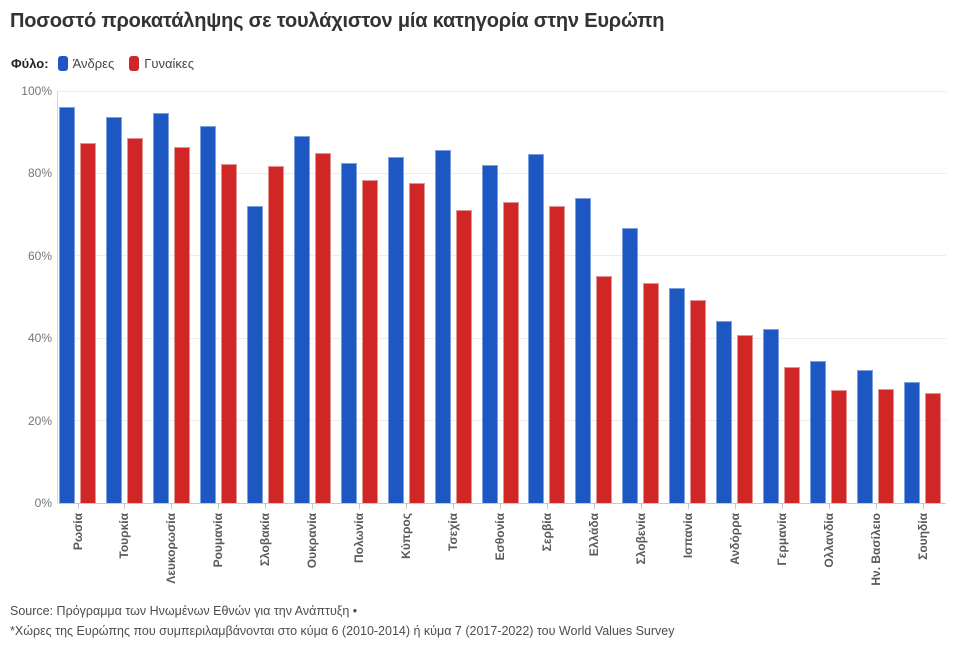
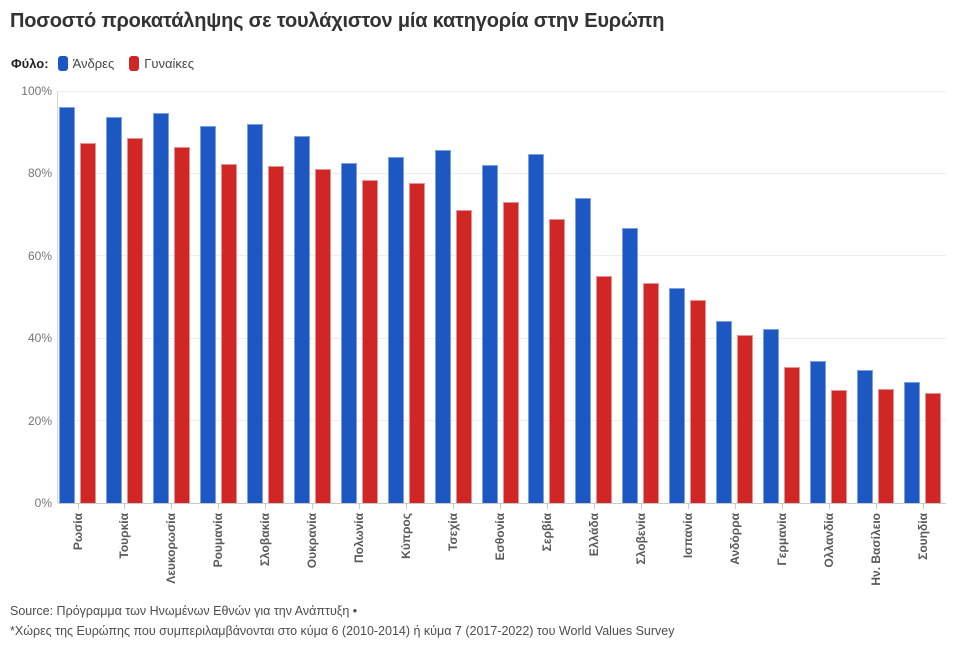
Άνδρες/Σλοβακία: 72% -> 92%
Γυναίκες/Ουκρανία: 85% -> 81%
Γυναίκες/Σερβία: 72% -> 69%
